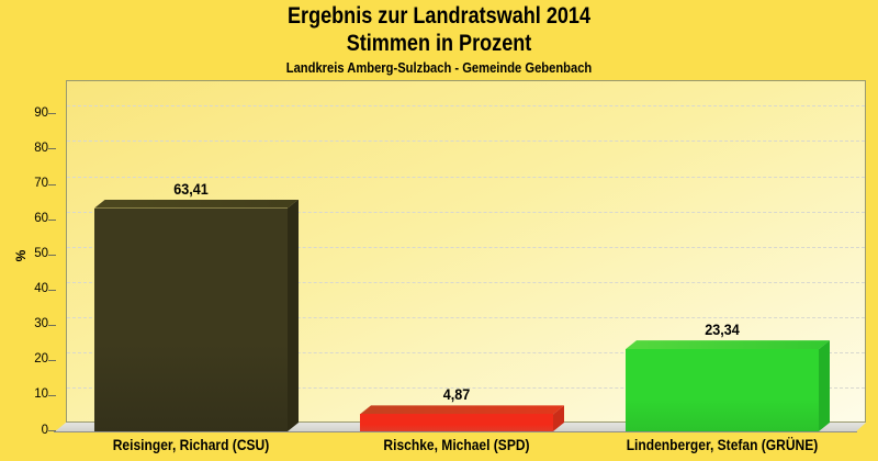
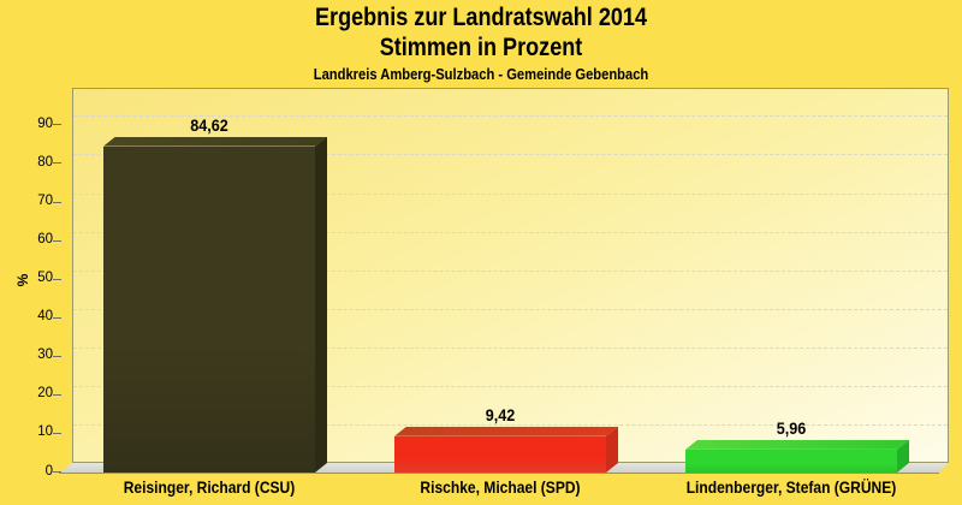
Reisinger, Richard (CSU): 63,41 -> 84,62
Rischke, Michael (SPD): 4,87 -> 9,42
Lindenberger, Stefan (GRÜNE): 23,34 -> 5,96
